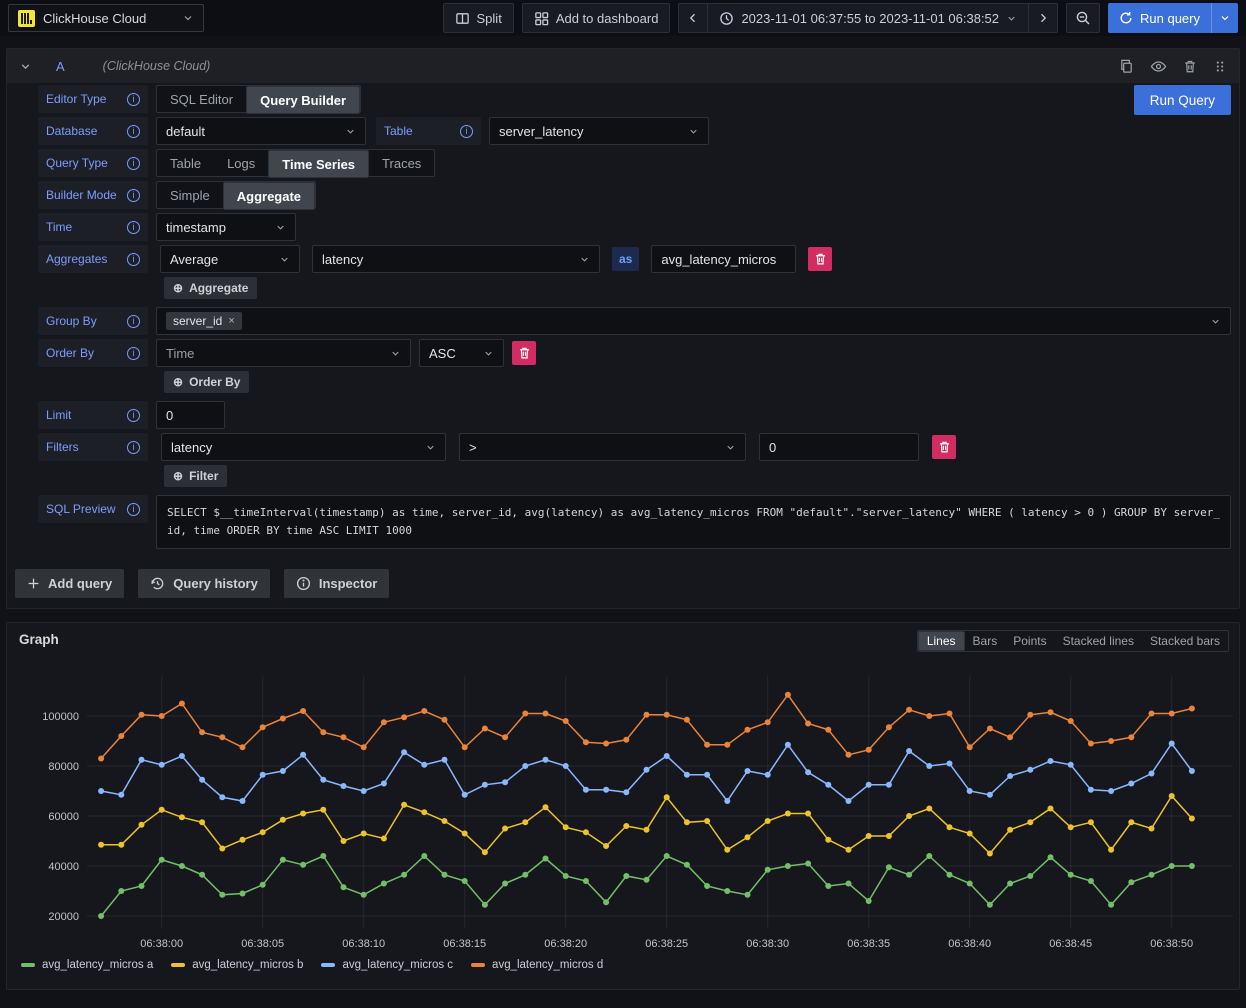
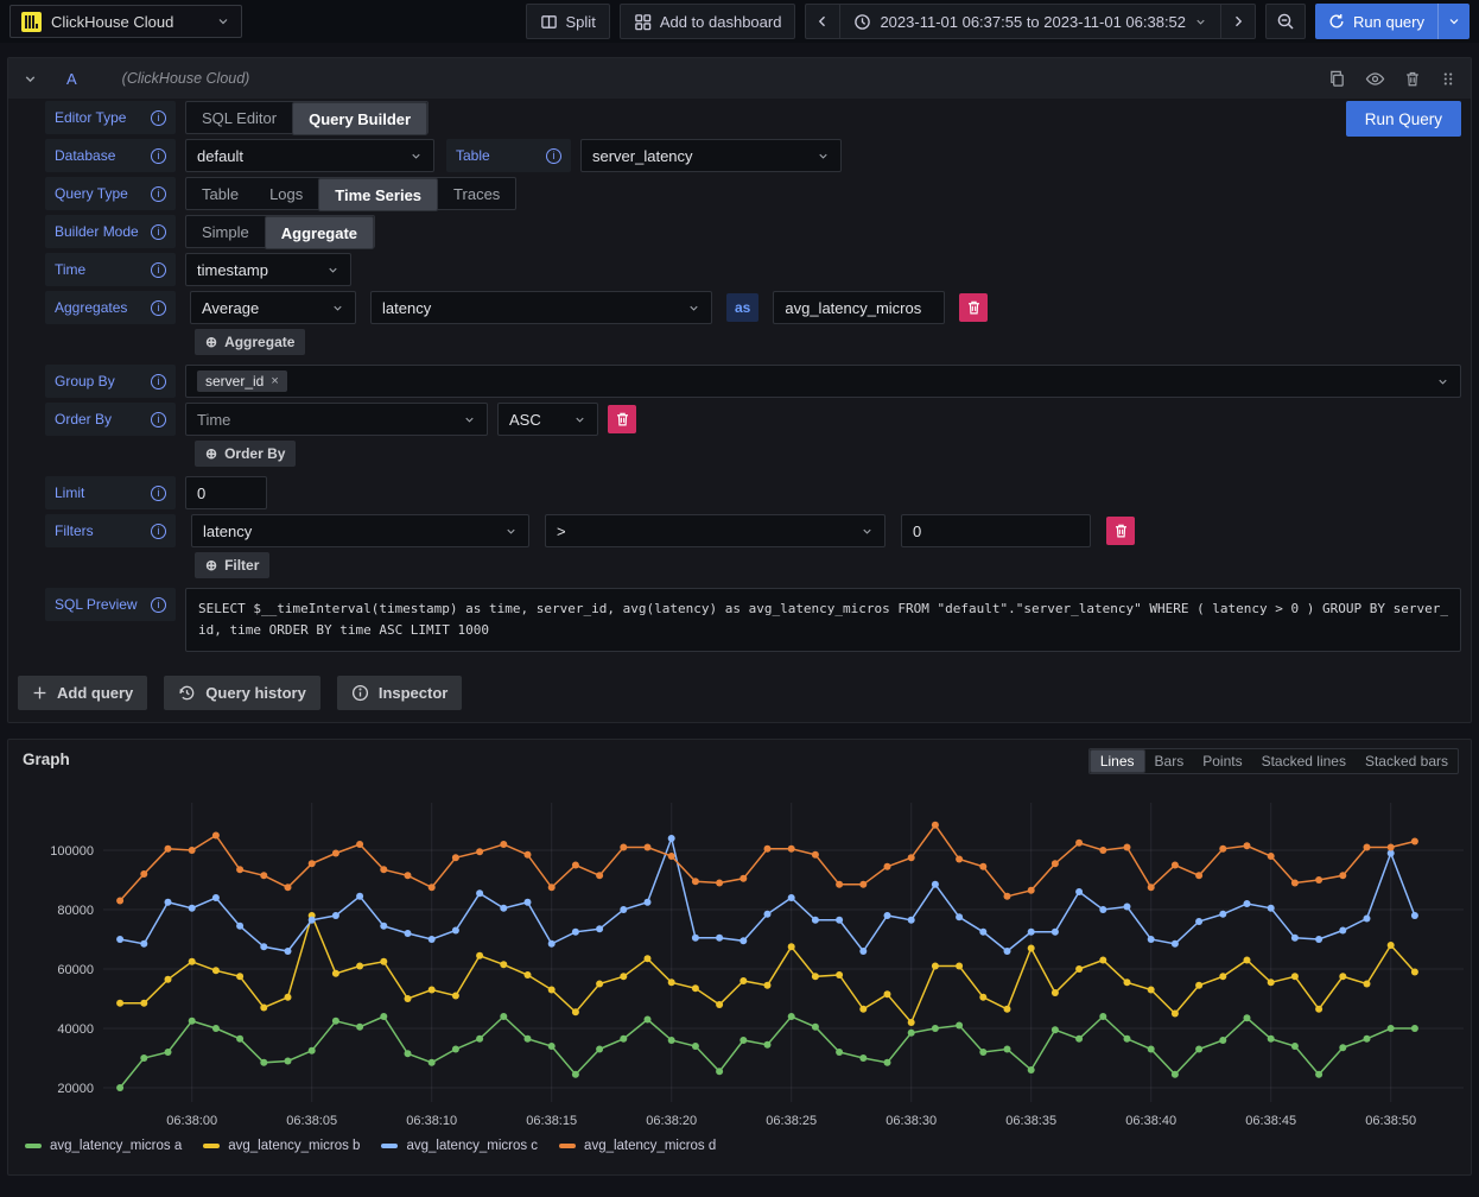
avg_latency_micros b/06:38:05: 54000 -> 78000
avg_latency_micros c/06:38:20: 80000 -> 104000
avg_latency_micros b/06:38:30: 58000 -> 42000
avg_latency_micros b/06:38:35: 52000 -> 67000
avg_latency_micros c/06:38:50: 89000 -> 99000
